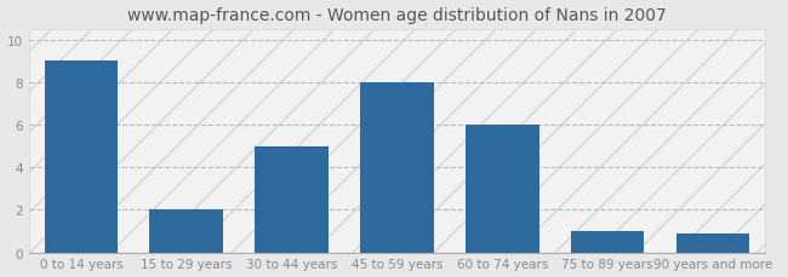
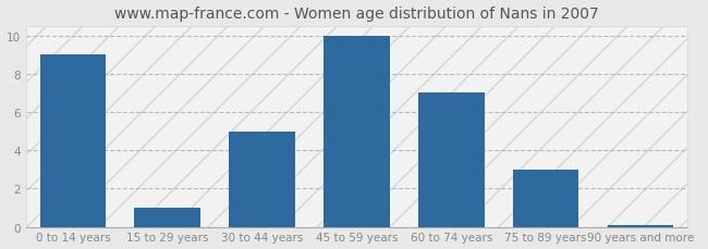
15 to 29 years: 2.0 -> 1.0
45 to 59 years: 8.0 -> 10.0
60 to 74 years: 6.0 -> 7.0
75 to 89 years: 1.0 -> 3.0
90 years and more: 0.9 -> 0.1
